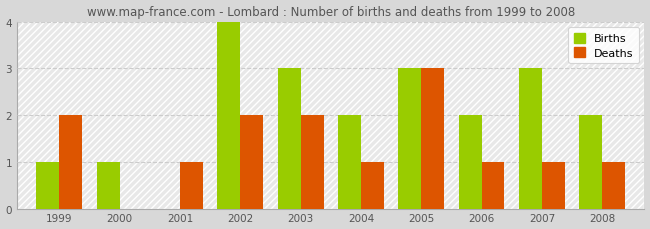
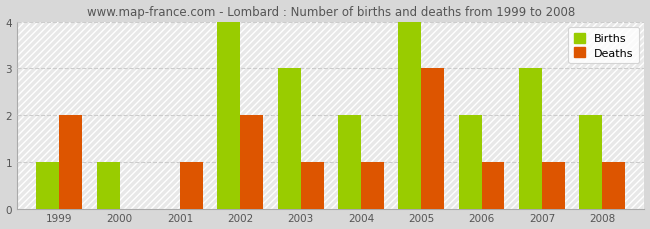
Deaths/2003: 2 -> 1
Births/2005: 3 -> 4
